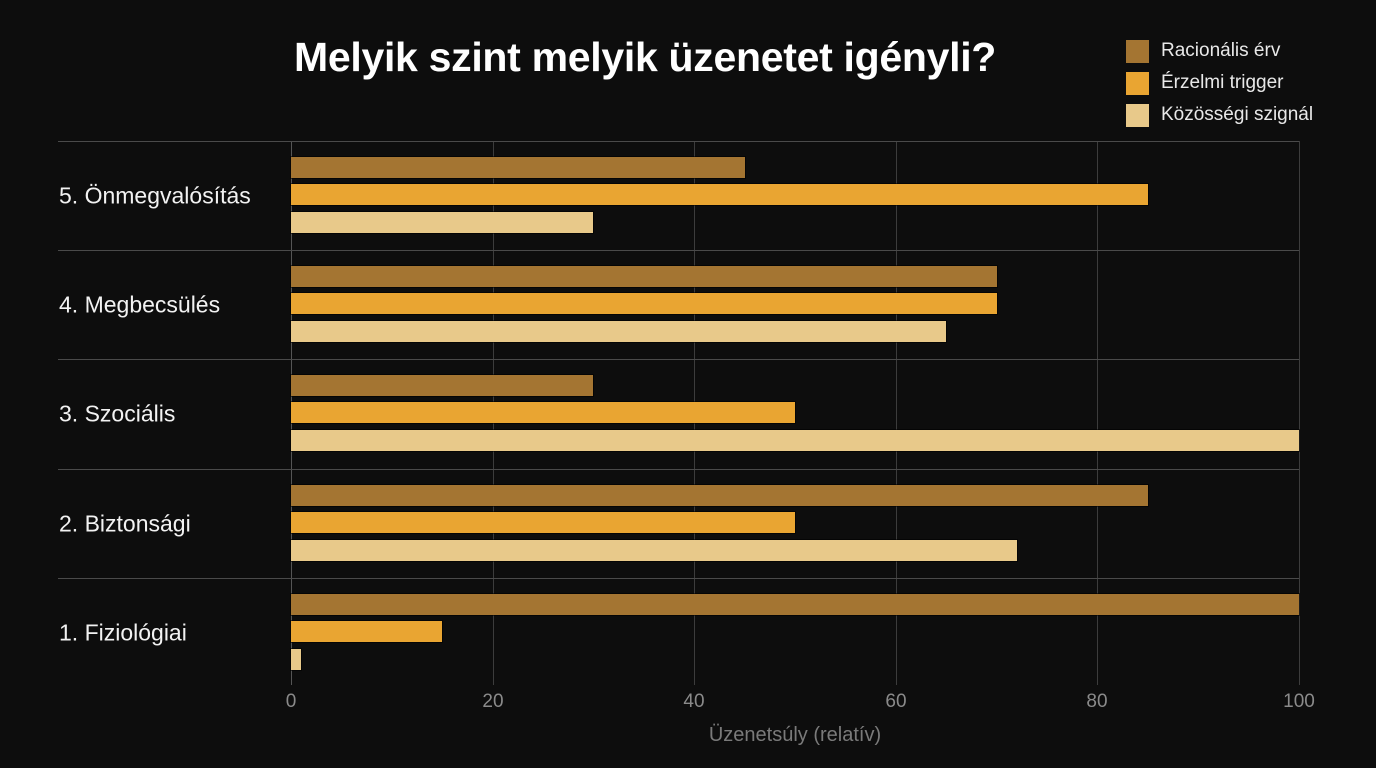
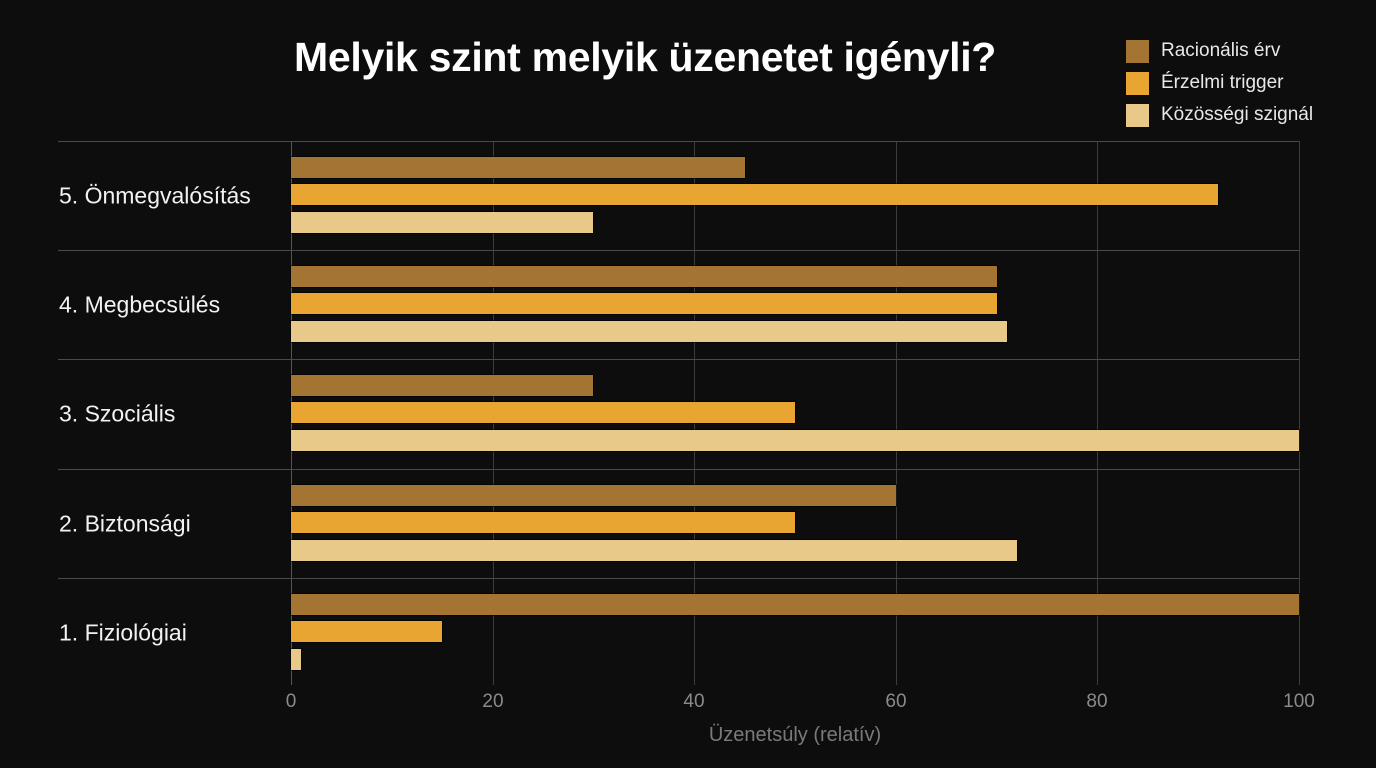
Érzelmi trigger/5. Önmegvalósítás: 85 -> 92
Közösségi szignál/4. Megbecsülés: 65 -> 71
Racionális érv/2. Biztonsági: 85 -> 60
